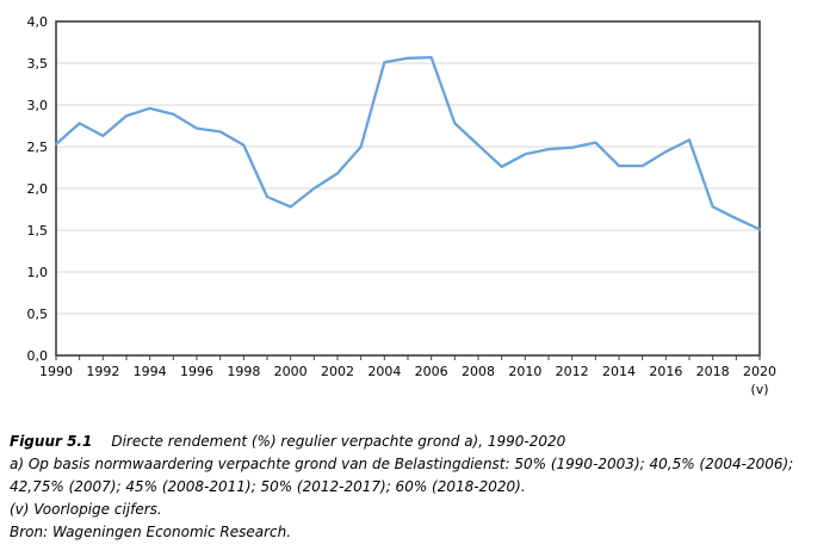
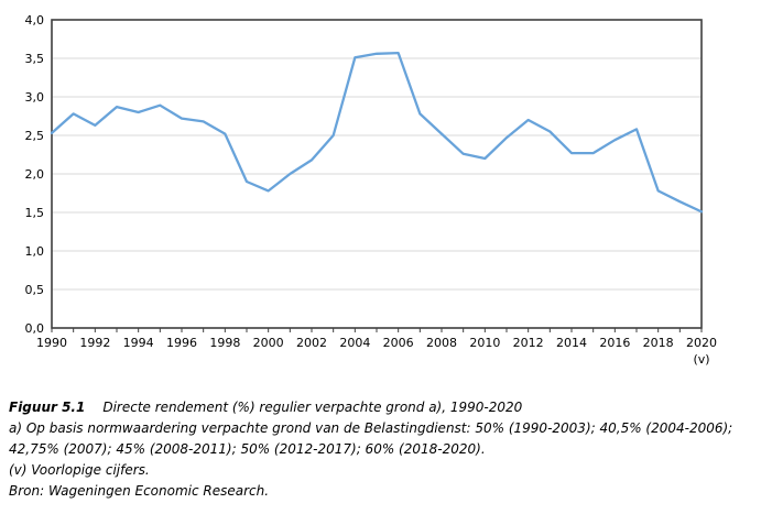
1994: 3,0 -> 2,8
2010: 2,4 -> 2,2
2012: 2,5 -> 2,7
